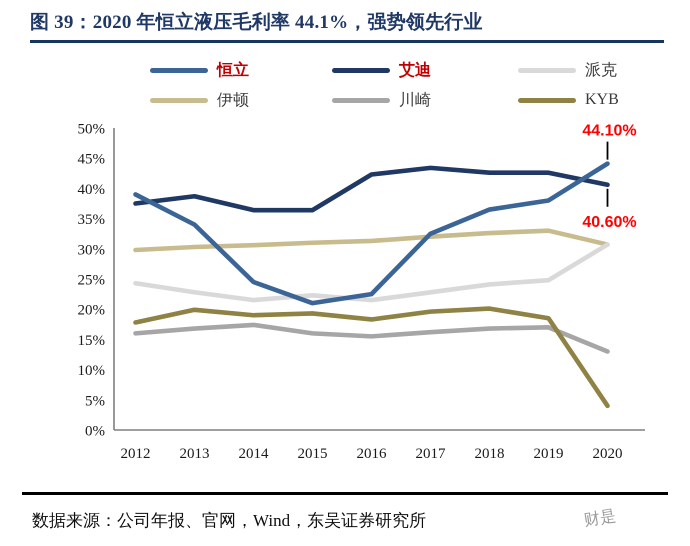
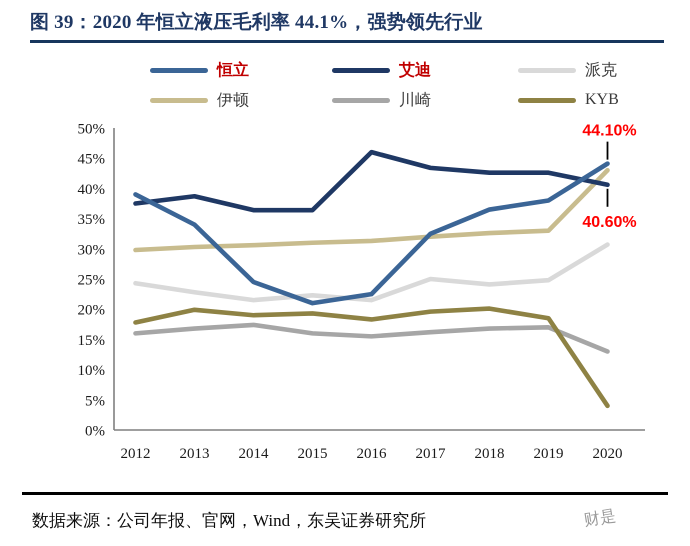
艾迪/2016: 42% -> 46%
派克/2017: 23% -> 25%
伊顿/2020: 31% -> 43%
